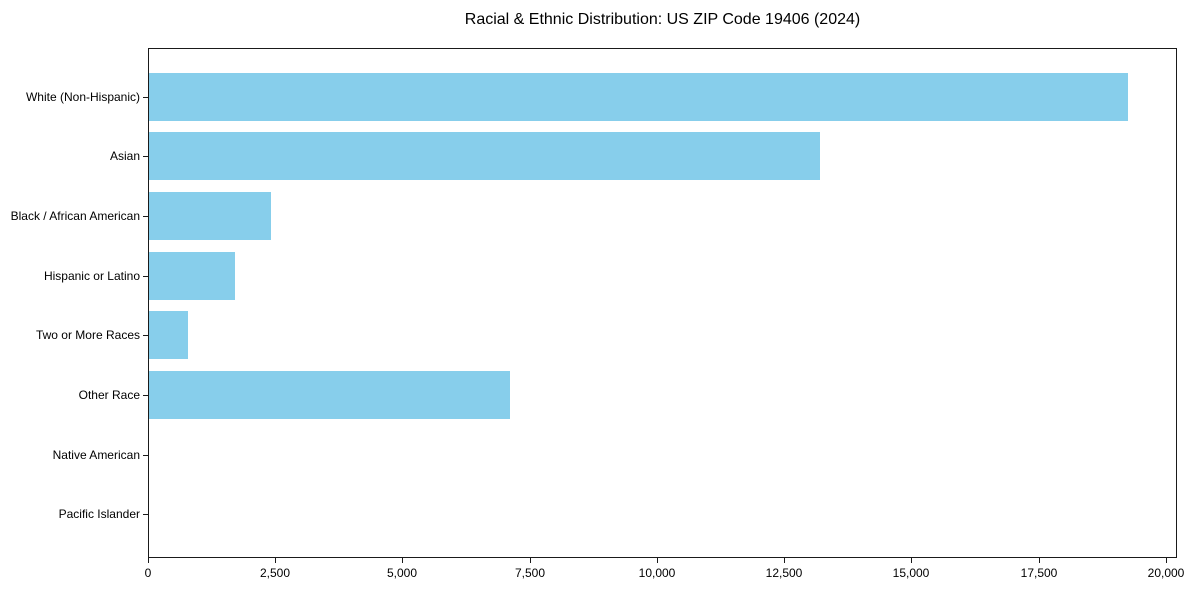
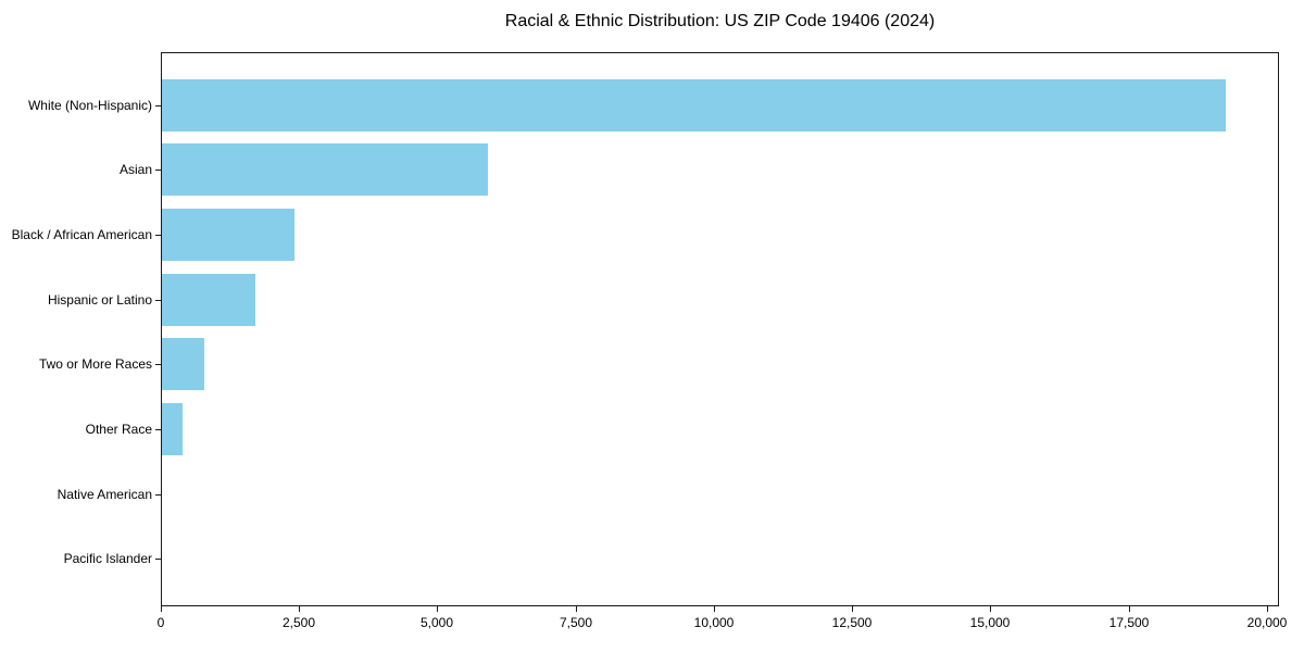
Asian: 13200 -> 5900
Other Race: 7100 -> 400
